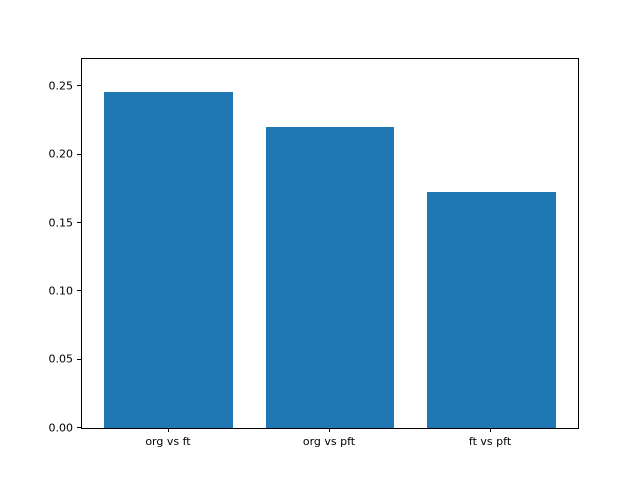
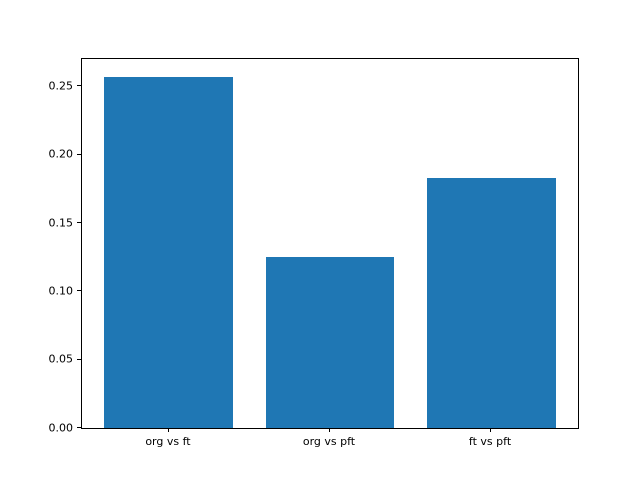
org vs ft: 0.246 -> 0.257
org vs pft: 0.220 -> 0.125
ft vs pft: 0.173 -> 0.183
